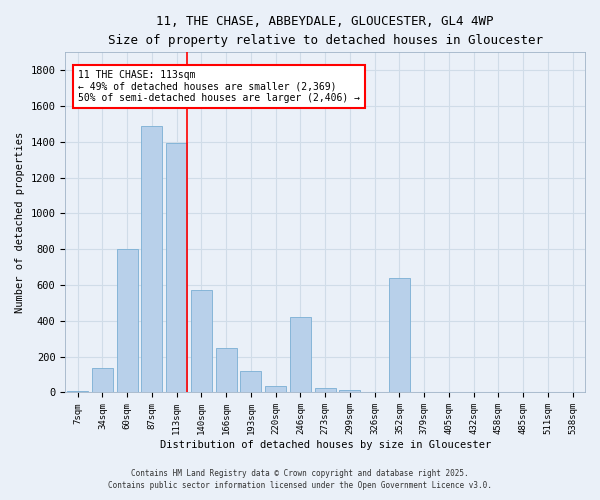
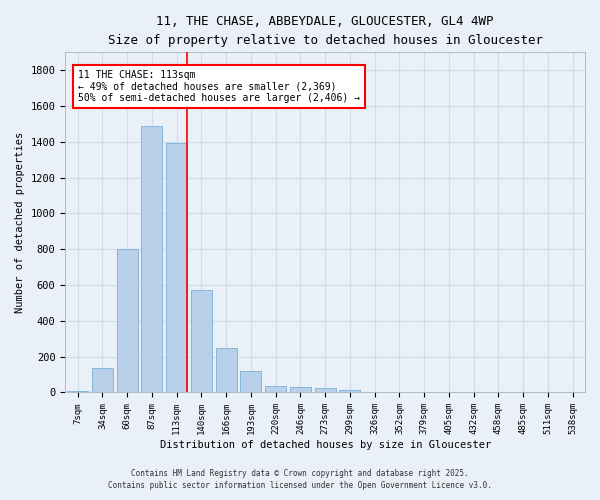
246sqm: 420 -> 30
352sqm: 640 -> 0
